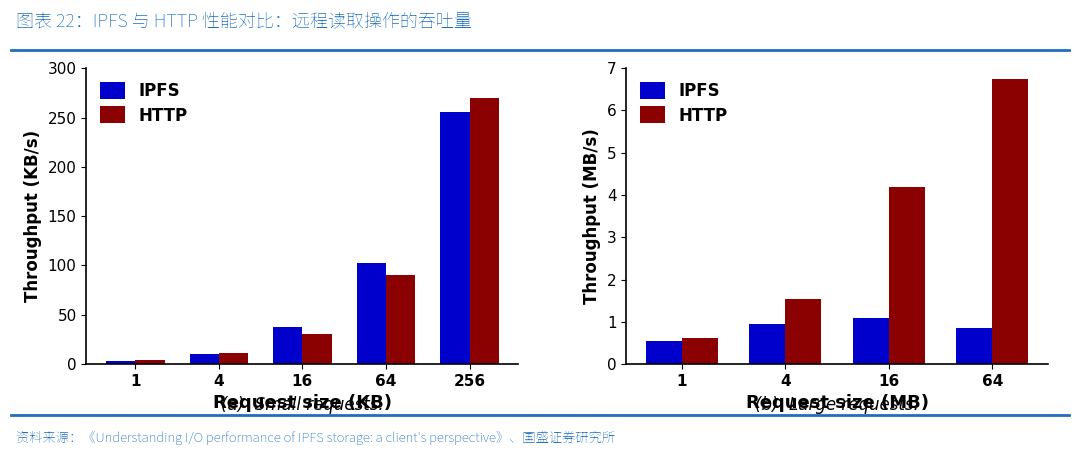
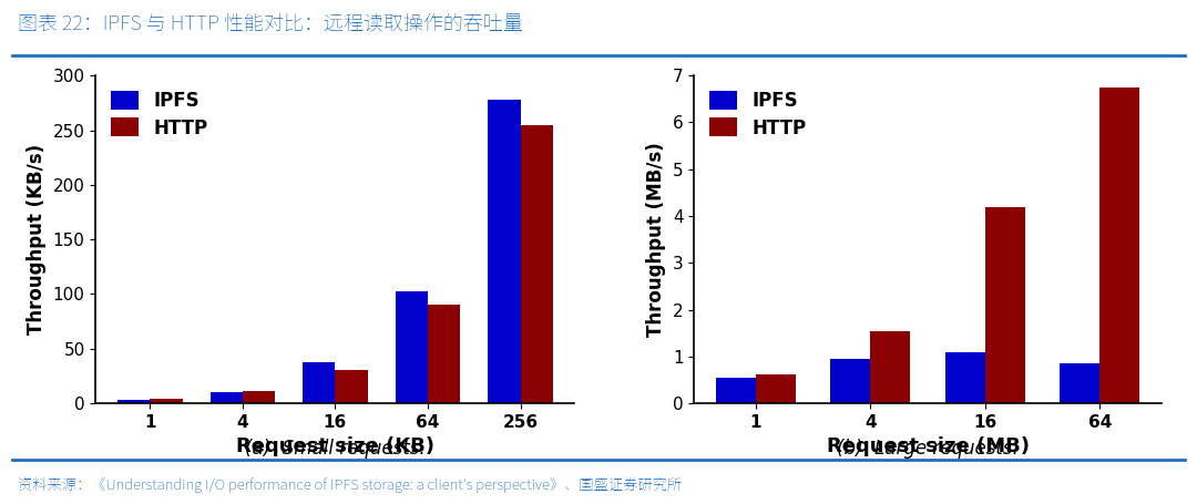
IPFS/256: 256 -> 278
HTTP/256: 270 -> 255
